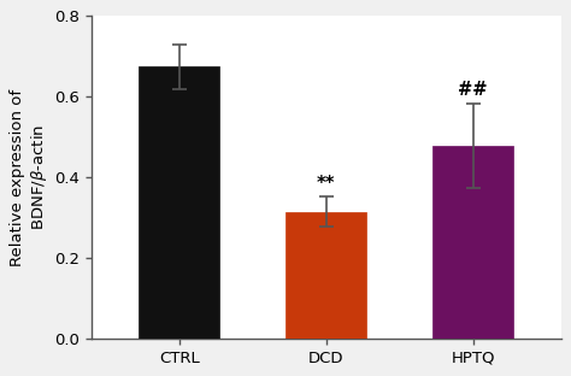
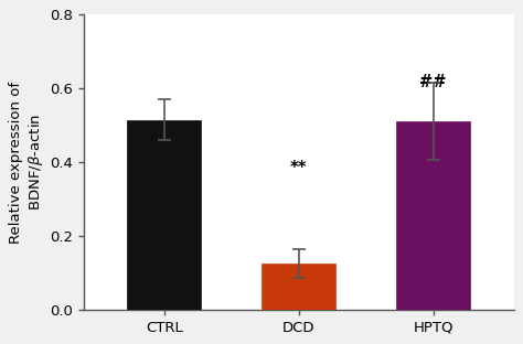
CTRL: 0.675 -> 0.515
DCD: 0.315 -> 0.125
HPTQ: 0.478 -> 0.510
